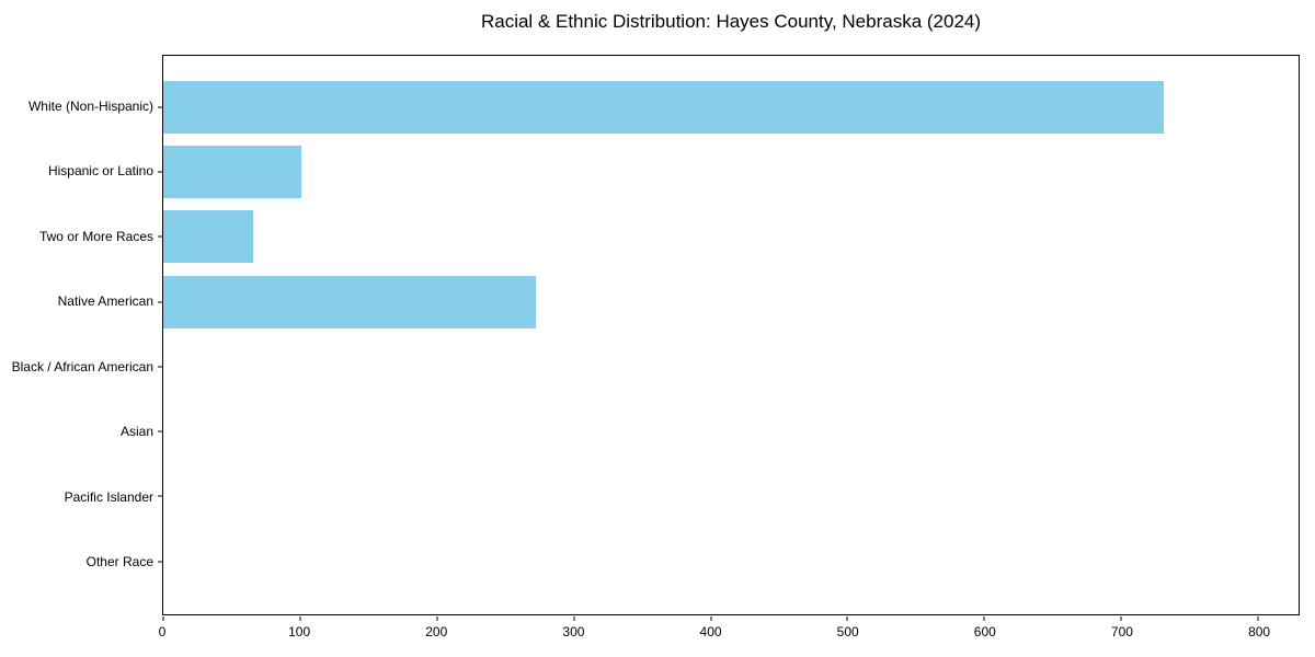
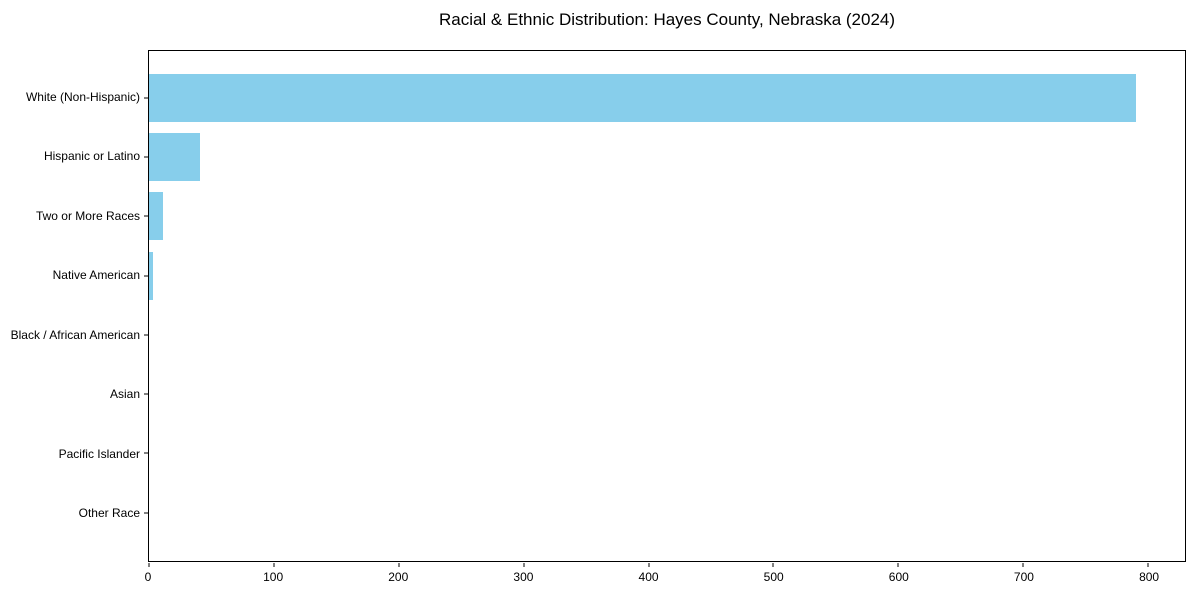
White (Non-Hispanic): 731 -> 790
Hispanic or Latino: 101 -> 41
Two or More Races: 66 -> 11
Native American: 272 -> 3
